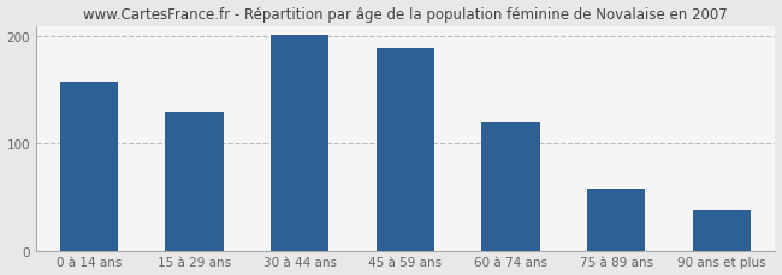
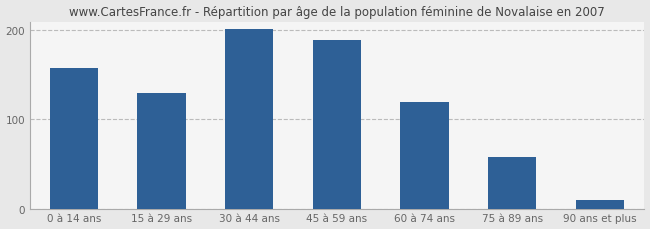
90 ans et plus: 38 -> 10
